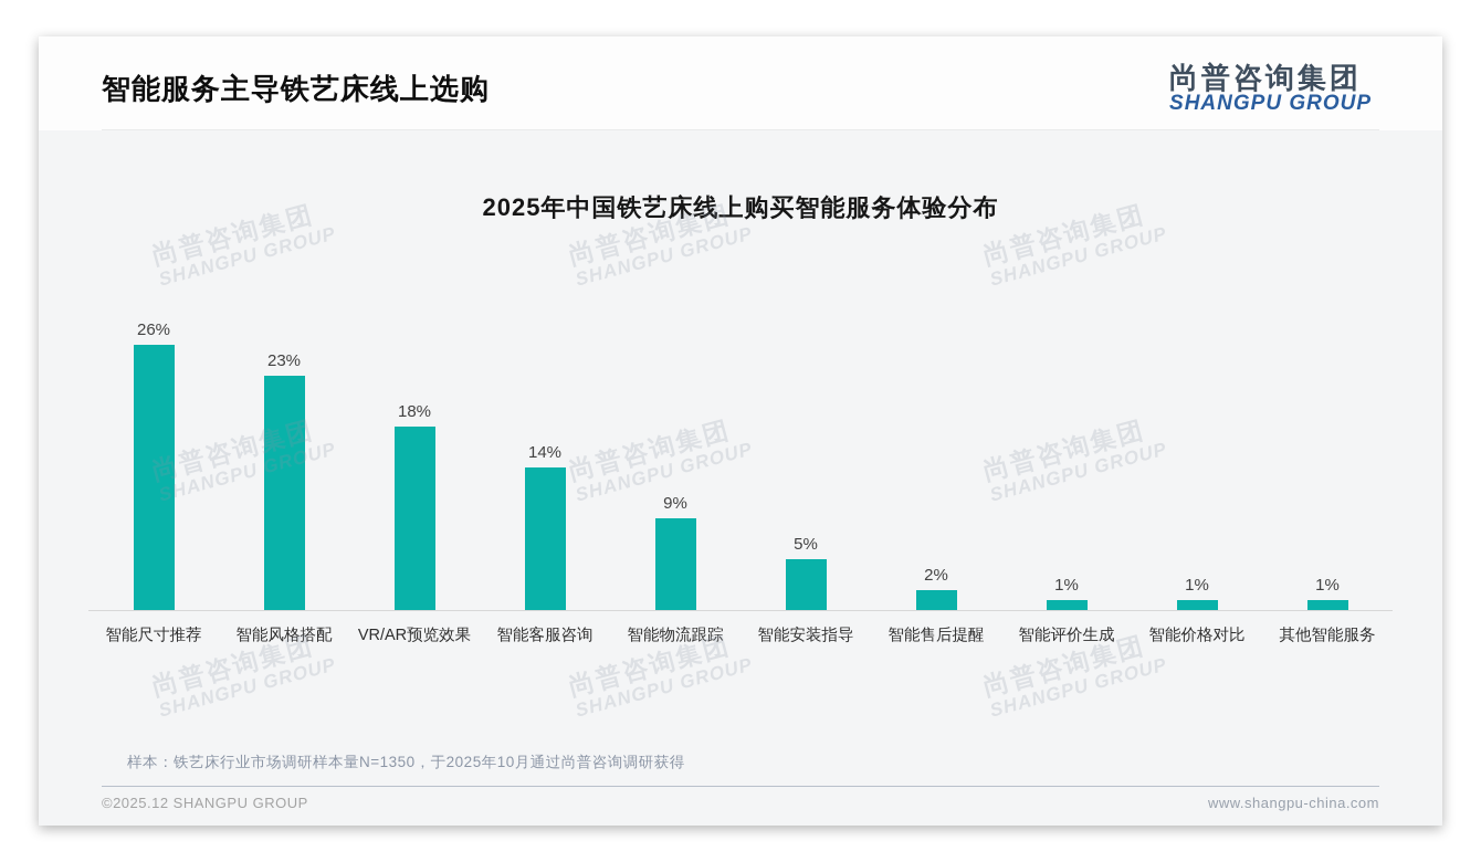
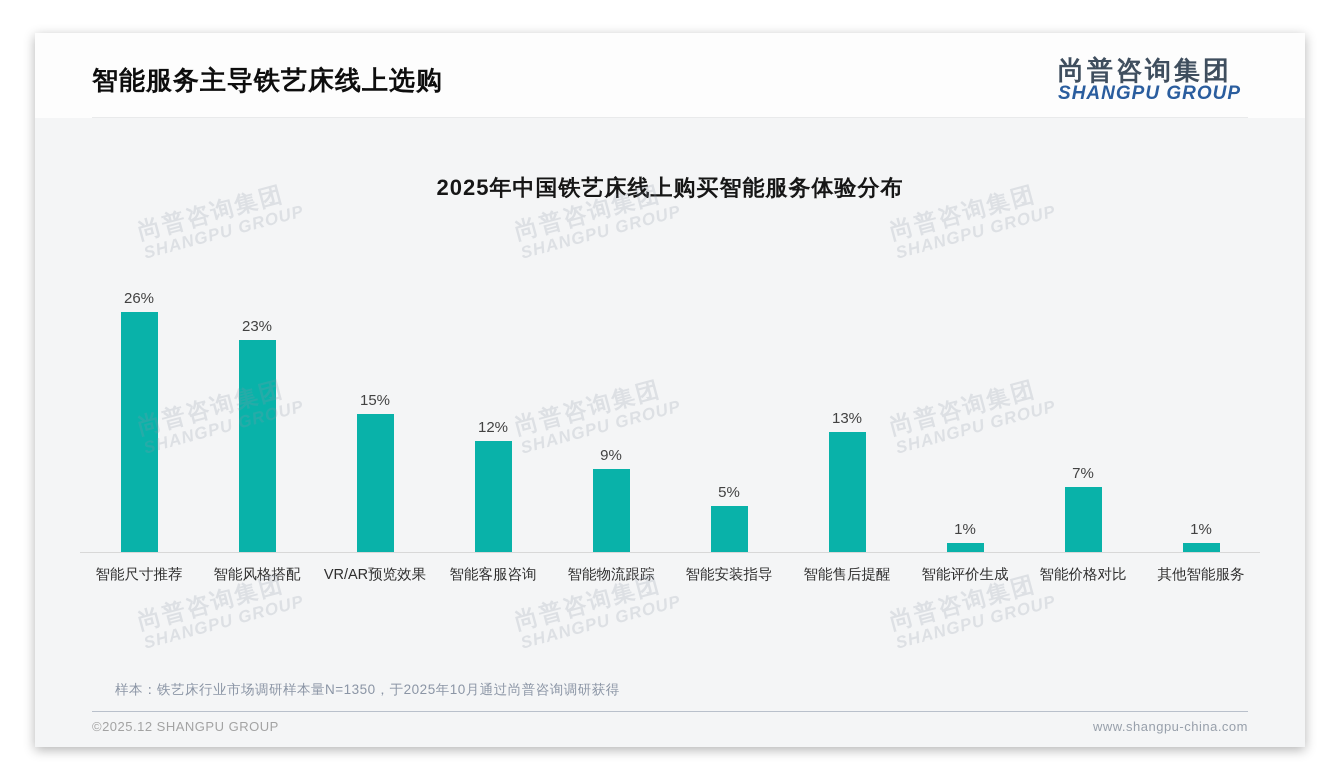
VR/AR预览效果: 18% -> 15%
智能客服咨询: 14% -> 12%
智能售后提醒: 2% -> 13%
智能价格对比: 1% -> 7%
